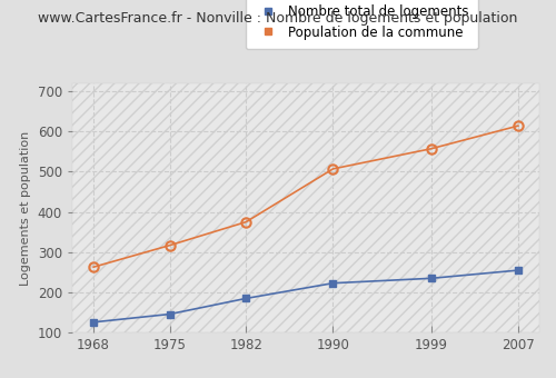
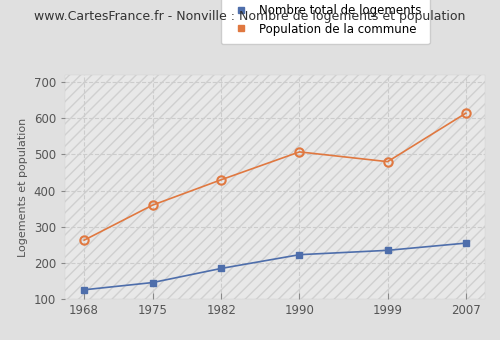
Population de la commune/1975: 317 -> 360
Population de la commune/1982: 375 -> 430
Population de la commune/1999: 557 -> 480
